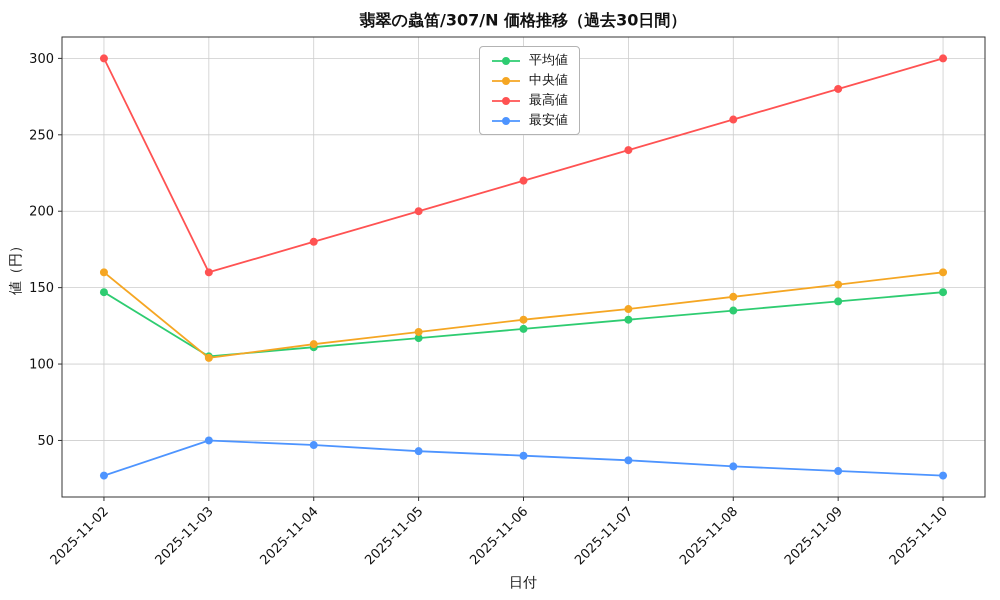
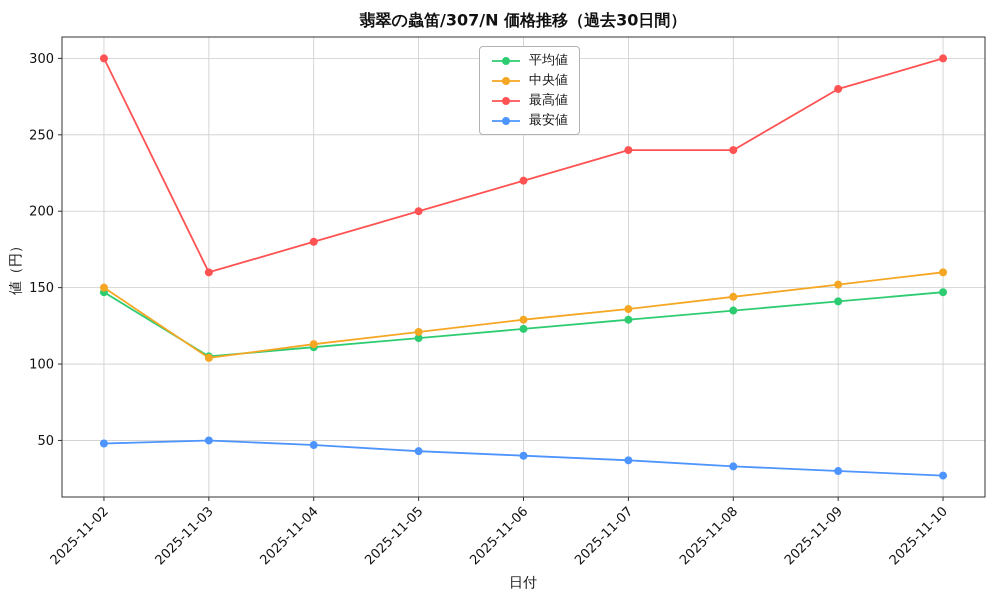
中央値/2025-11-02: 160 -> 150
最安値/2025-11-02: 27 -> 48
最高値/2025-11-08: 260 -> 240
